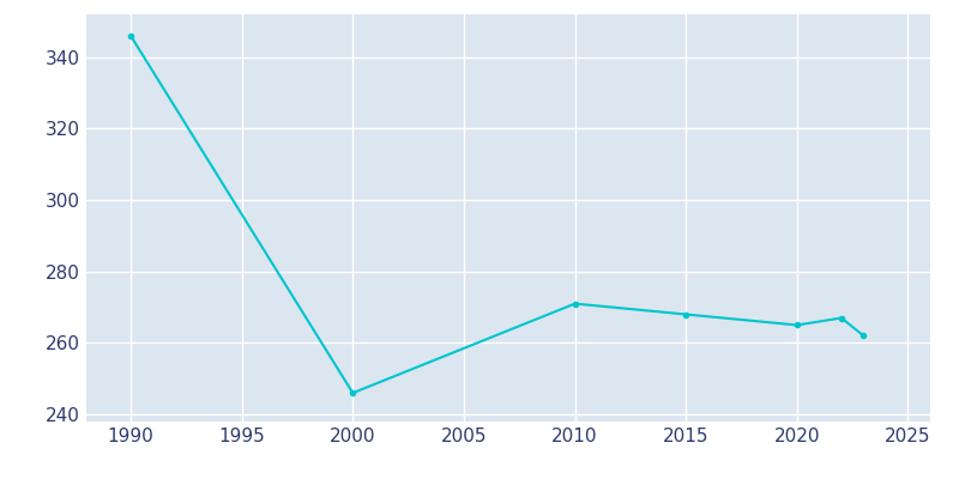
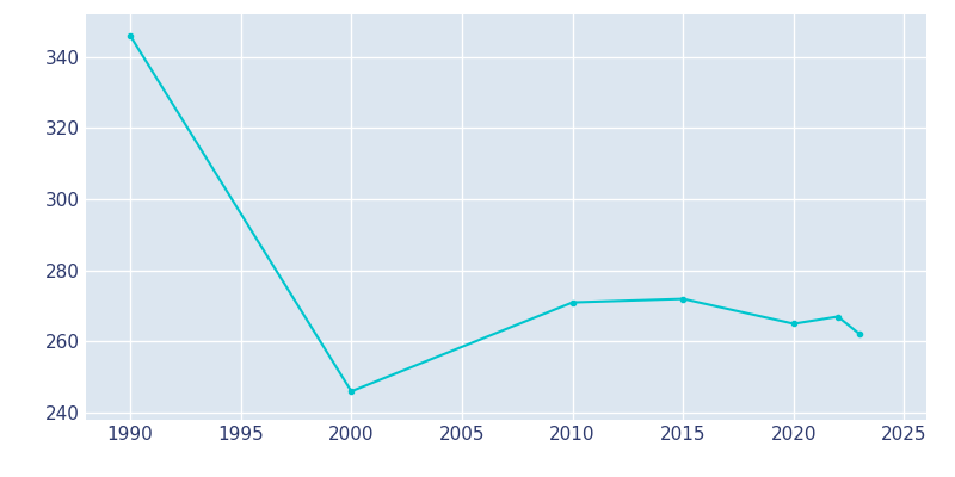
2015: 268 -> 272
